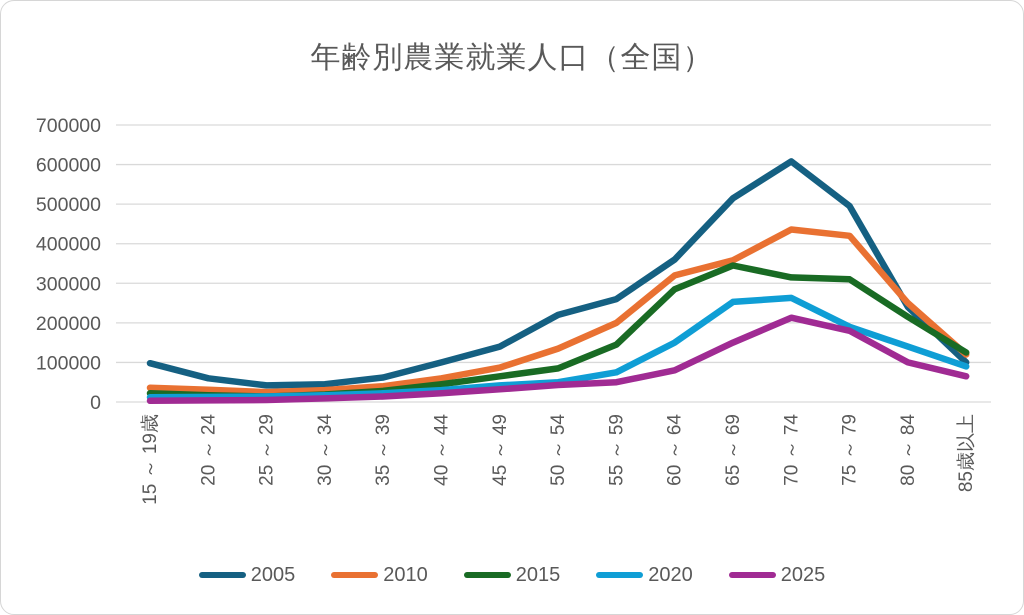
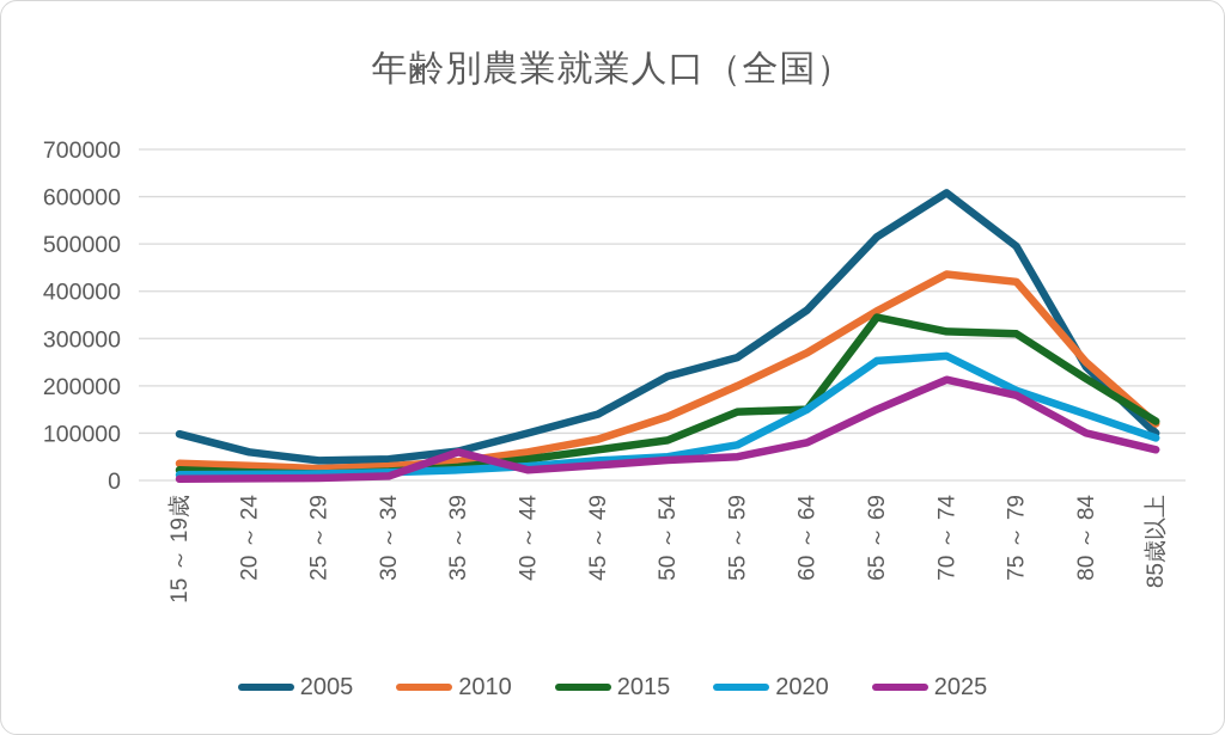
2025/35 ～ 39: 10000 -> 60000
2010/60 ～ 64: 320000 -> 270000
2015/60 ～ 64: 280000 -> 150000
